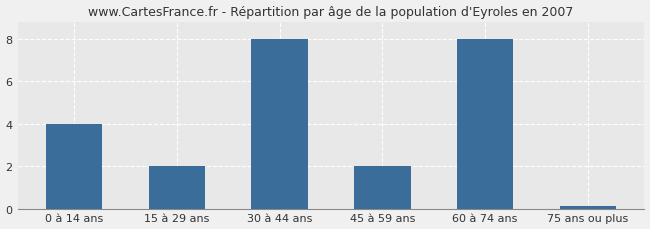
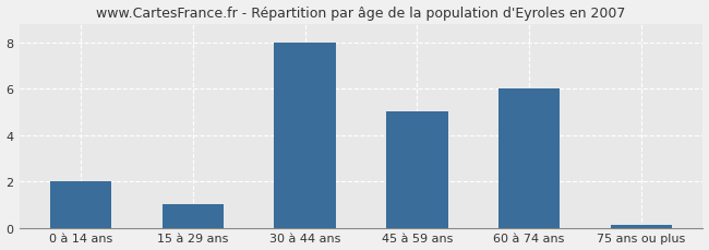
0 à 14 ans: 4.0 -> 2.0
15 à 29 ans: 2.0 -> 1.0
45 à 59 ans: 2.0 -> 5.0
60 à 74 ans: 8.0 -> 6.0
